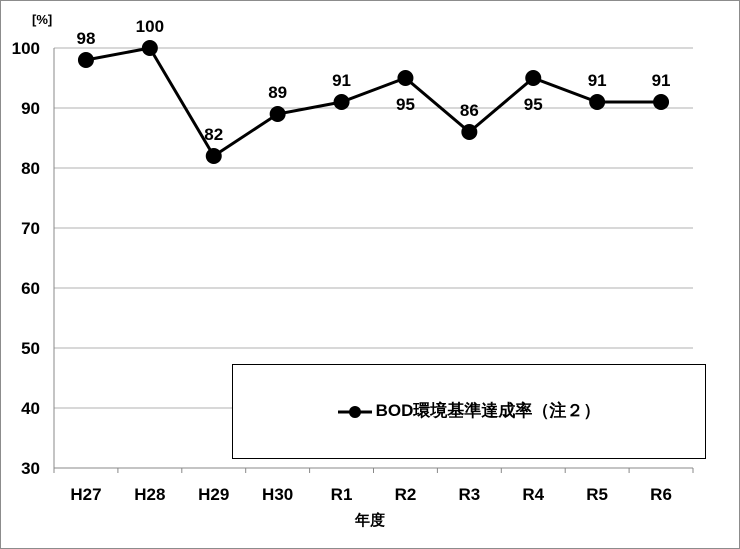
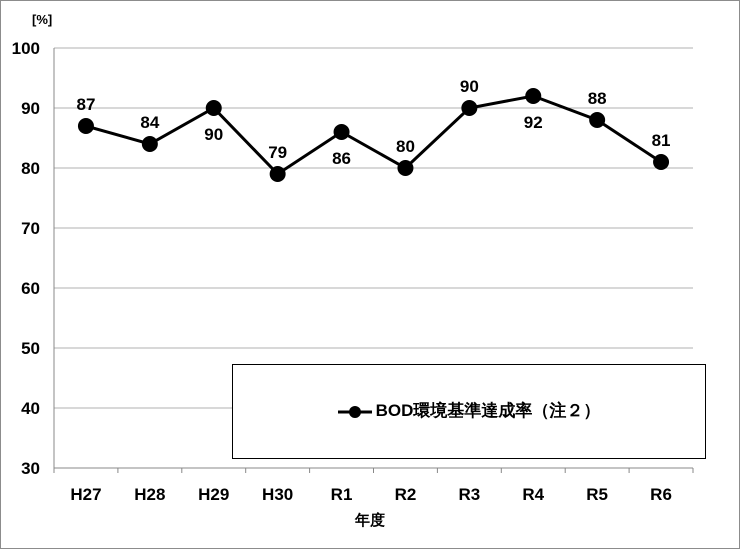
H27: 98 -> 87
H28: 100 -> 84
H29: 82 -> 90
H30: 89 -> 79
R1: 91 -> 86
R2: 95 -> 80
R3: 86 -> 90
R4: 95 -> 92
R5: 91 -> 88
R6: 91 -> 81
